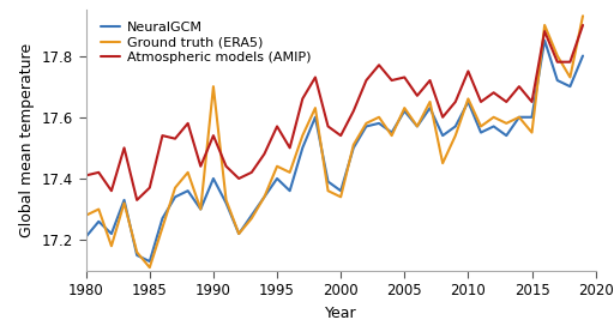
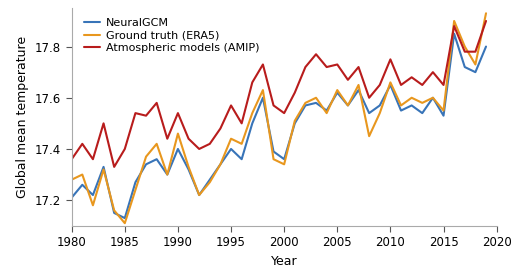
Atmospheric models (AMIP)/1980: 17.41 -> 17.36
Atmospheric models (AMIP)/1985: 17.37 -> 17.40
Ground truth (ERA5)/1990: 17.70 -> 17.46
NeuralGCM/2015: 17.60 -> 17.53
